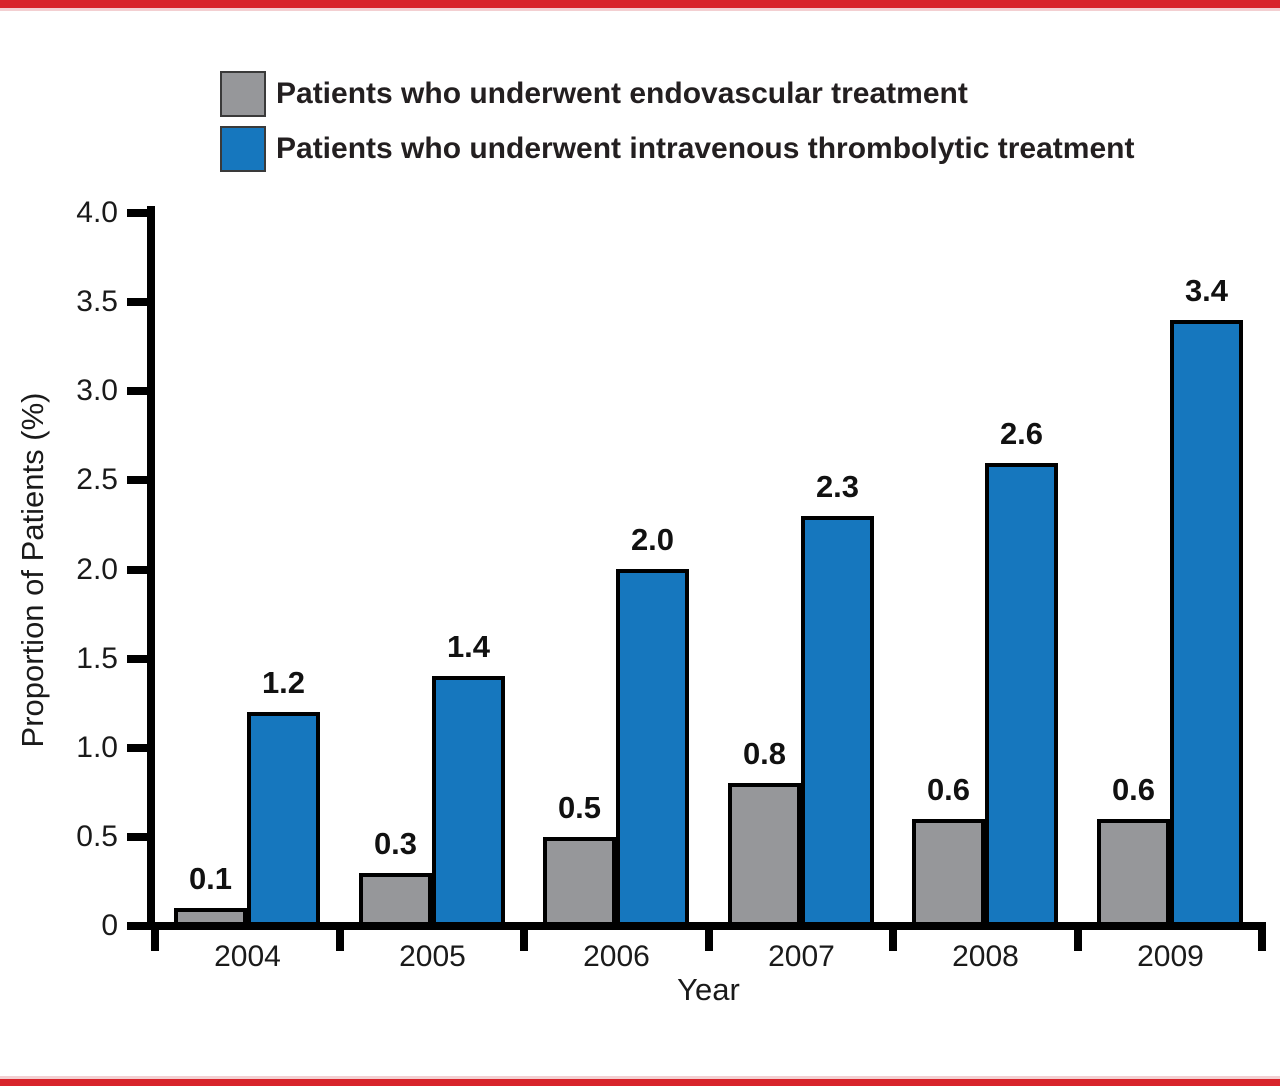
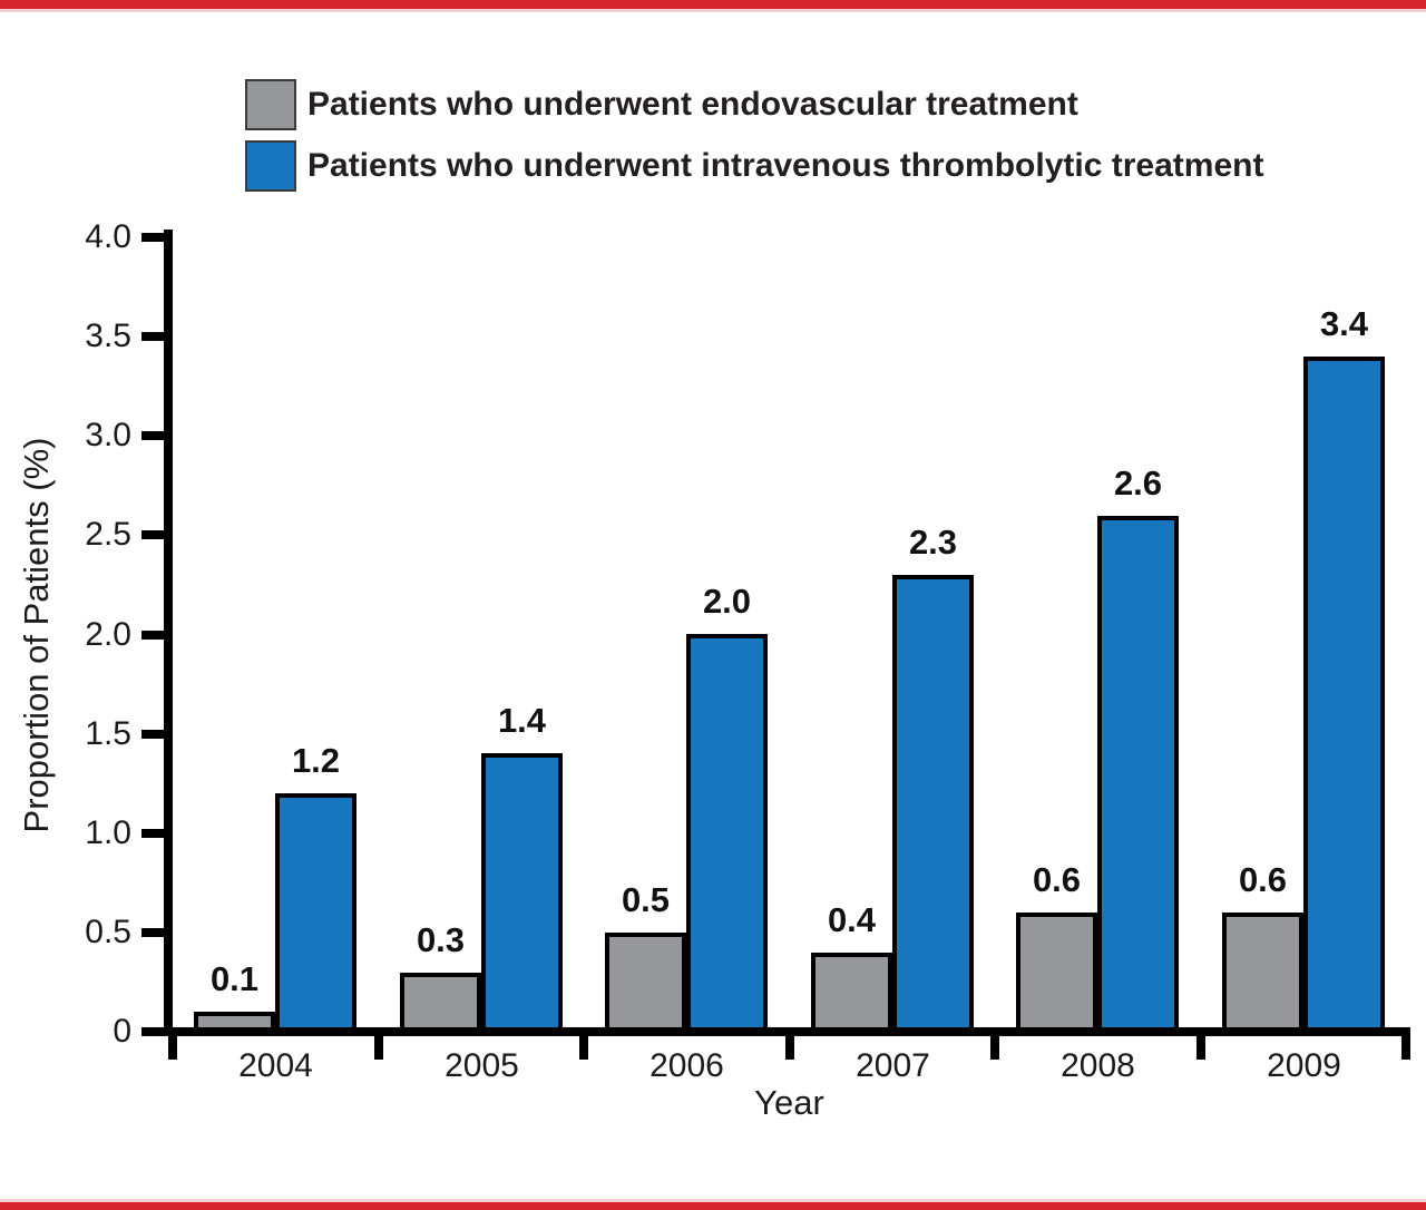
Patients who underwent endovascular treatment/2007: 0.8 -> 0.4
